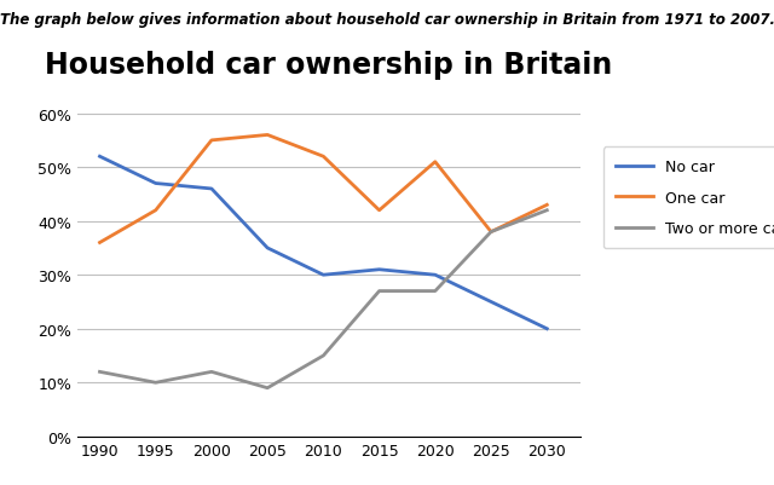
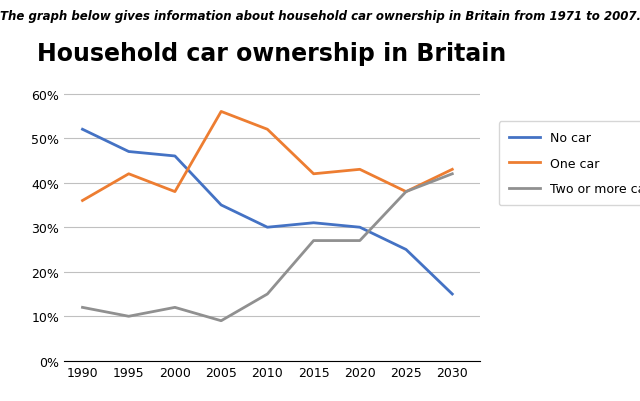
One car/2000: 55% -> 38%
One car/2020: 51% -> 43%
No car/2030: 20% -> 15%
